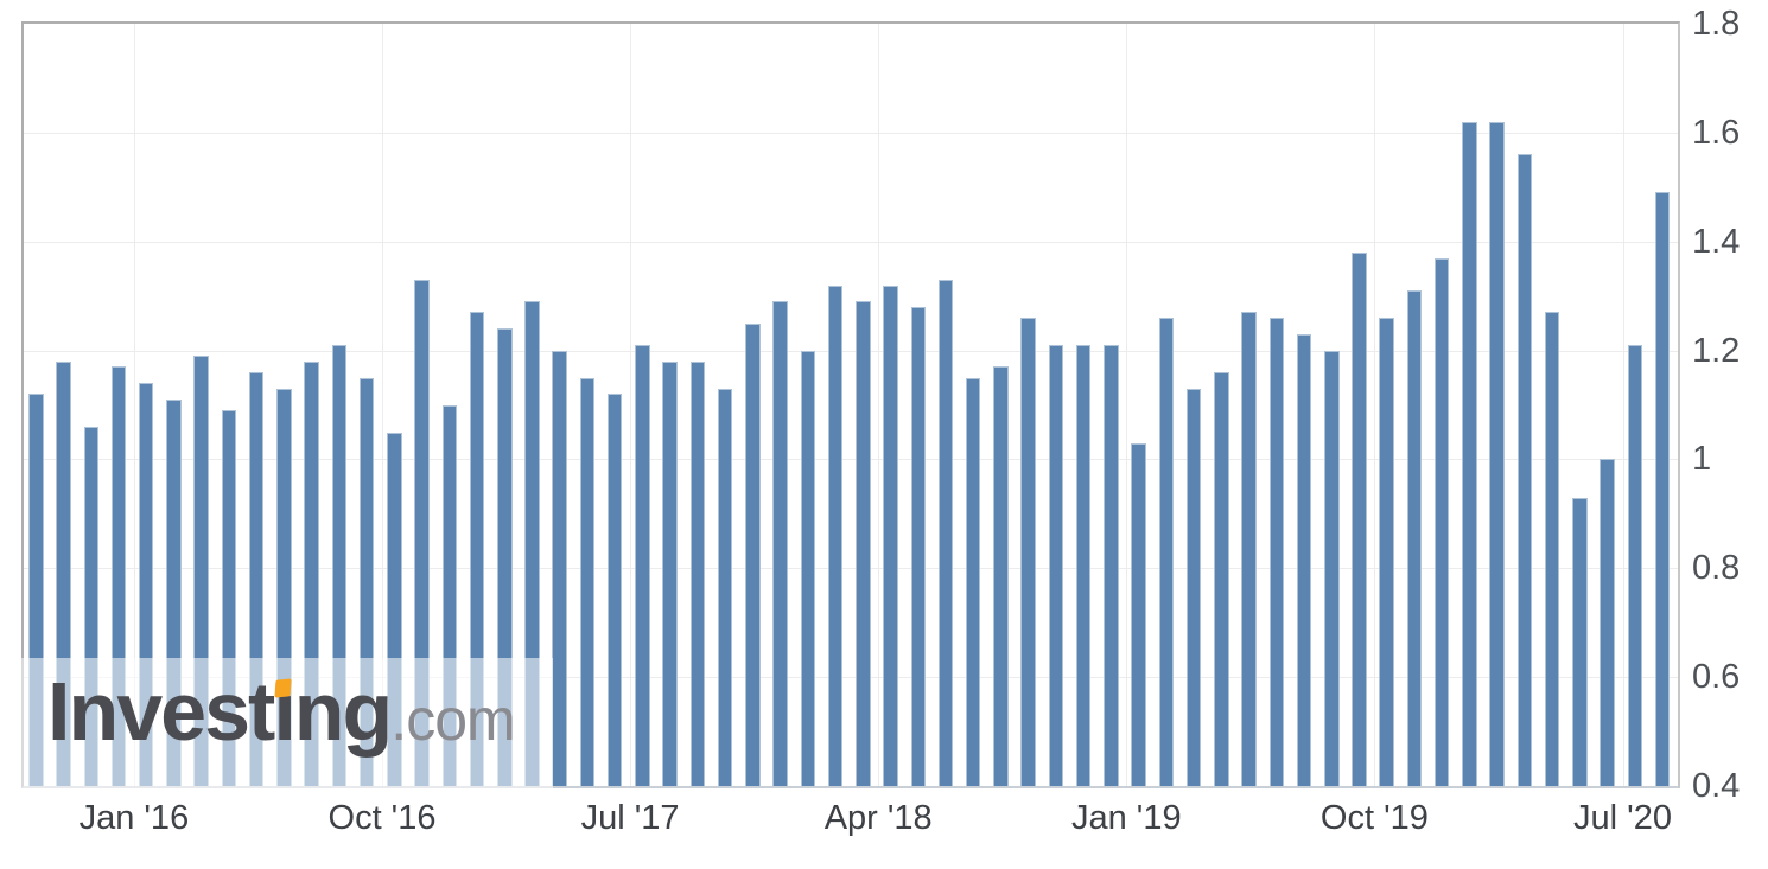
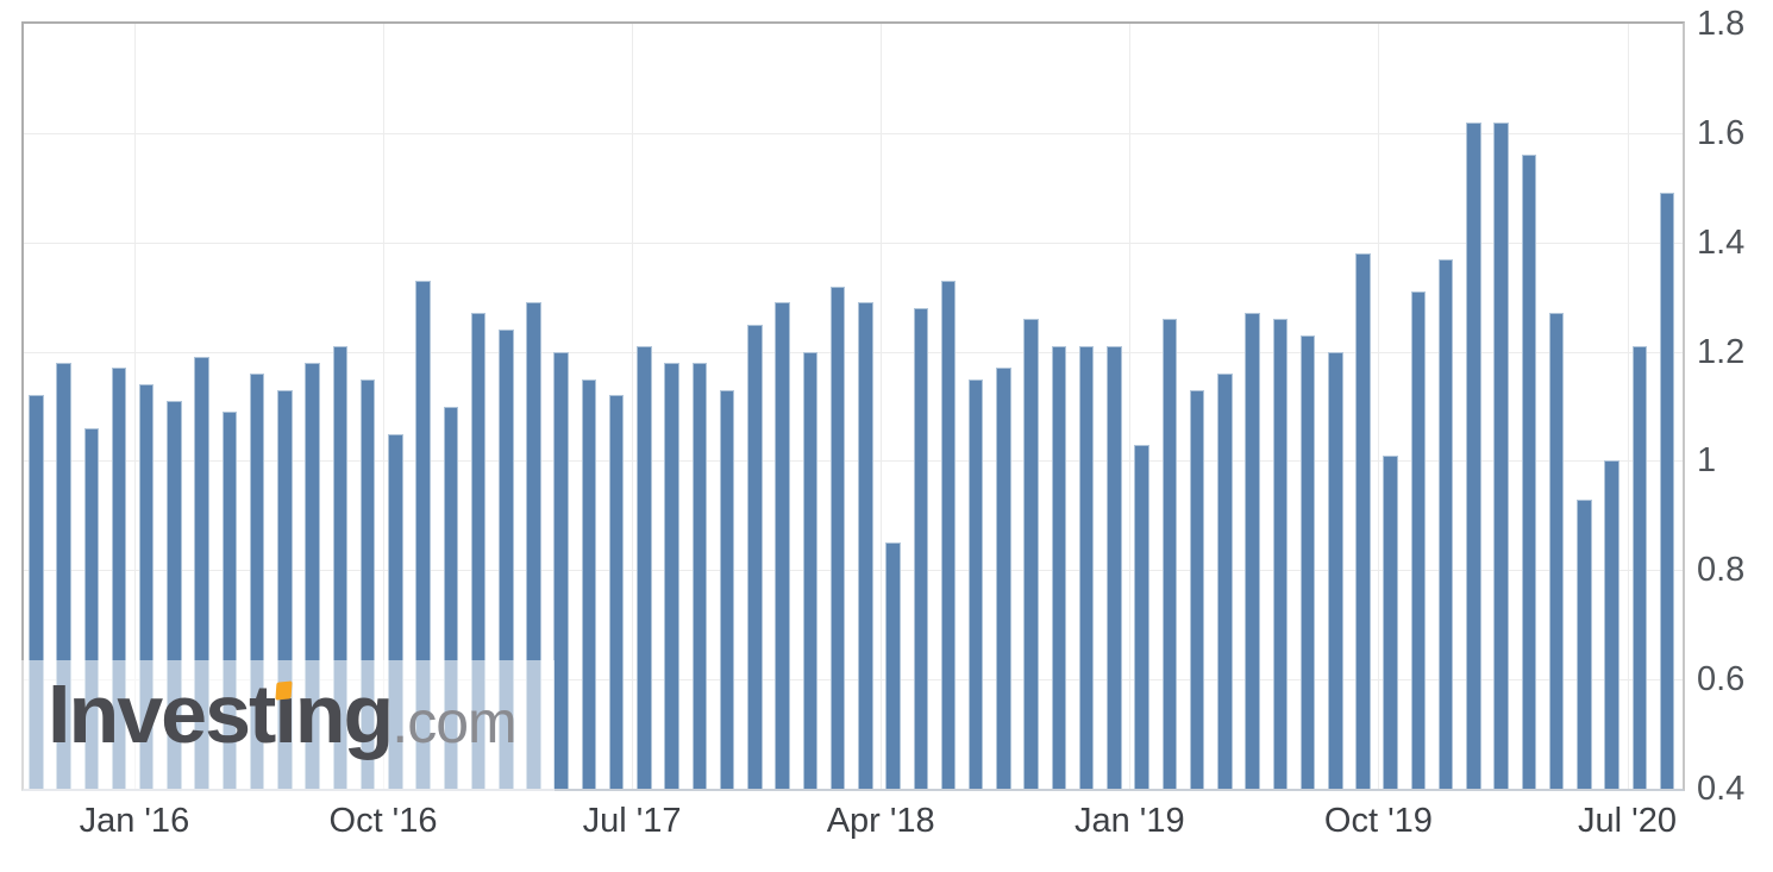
Apr '18: 1.32 -> 0.85
Oct '19: 1.26 -> 1.01
